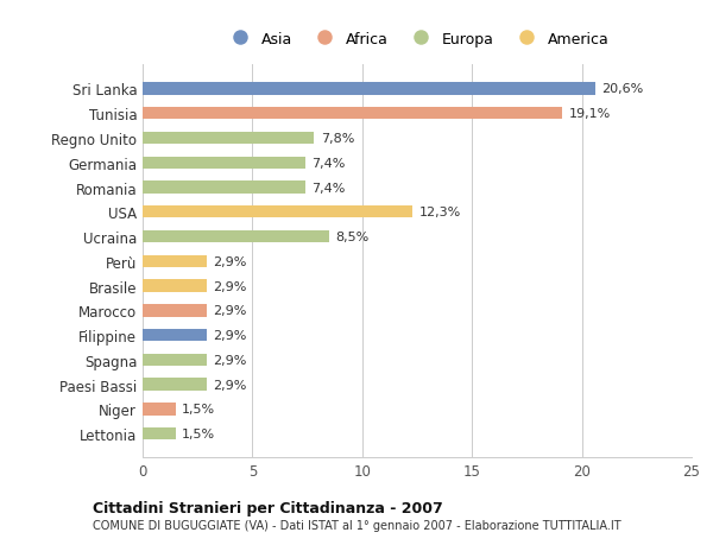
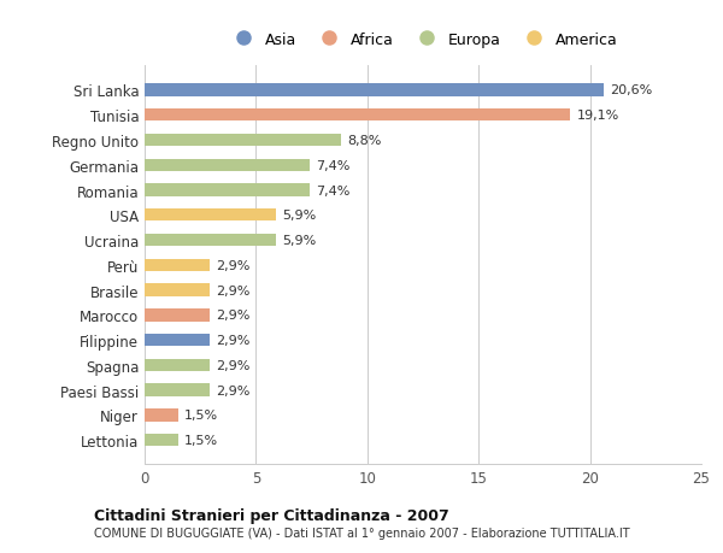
Regno Unito: 7,8% -> 8,8%
USA: 12,3% -> 5,9%
Ucraina: 8,5% -> 5,9%
